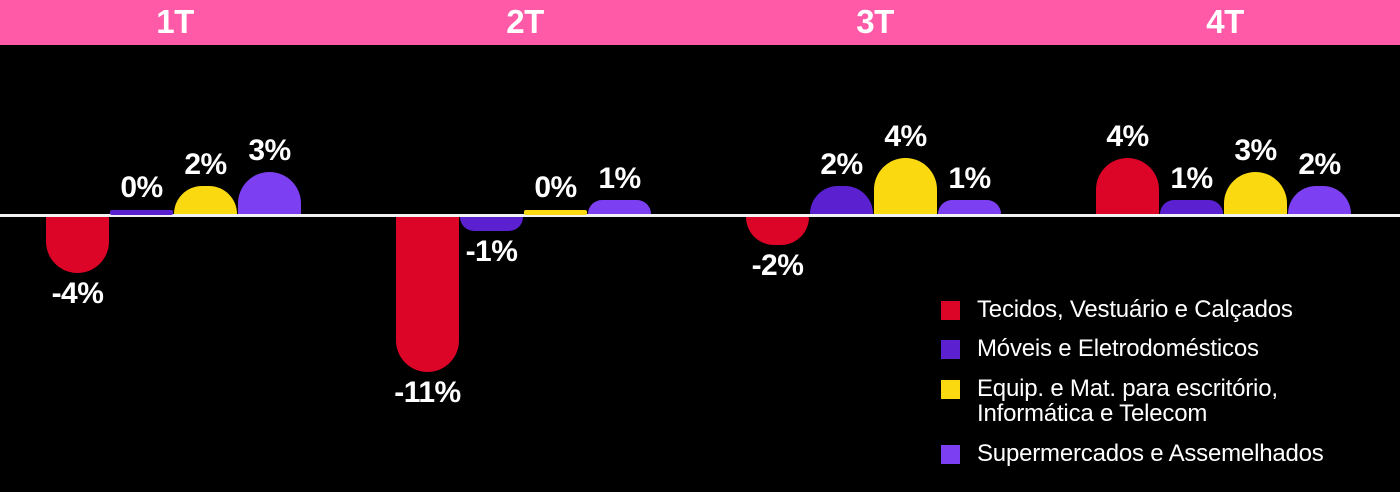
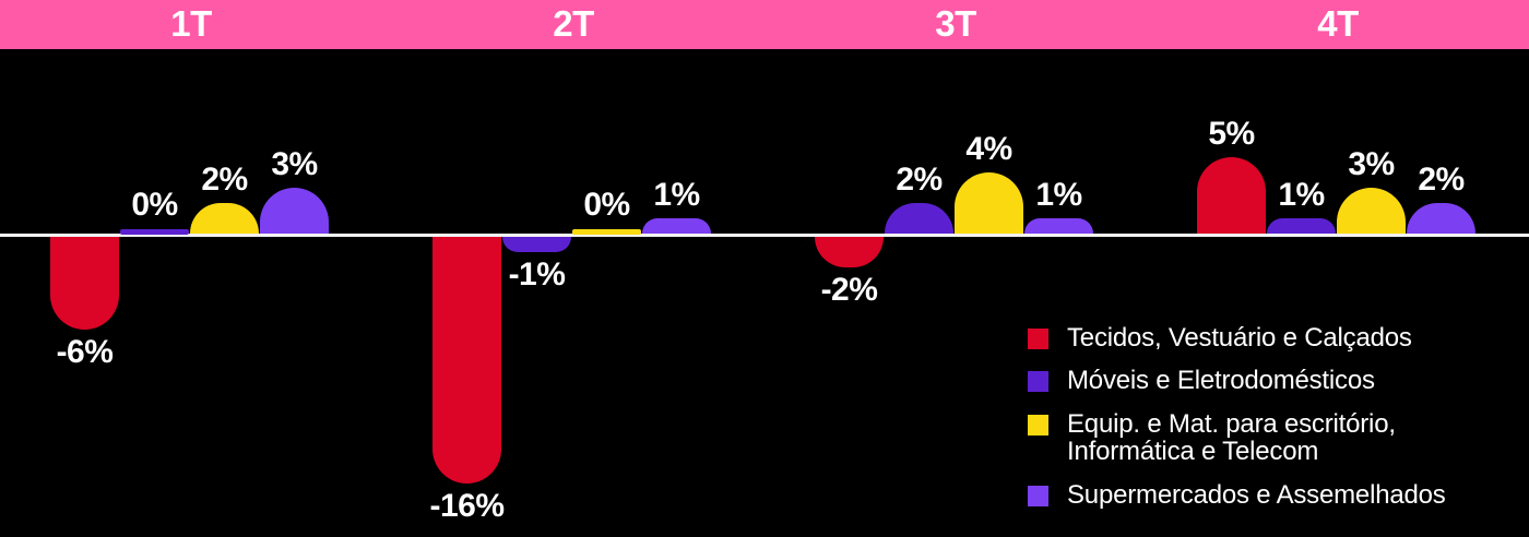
Tecidos, Vestuário e Calçados/1T: -4% -> -6%
Tecidos, Vestuário e Calçados/2T: -11% -> -16%
Tecidos, Vestuário e Calçados/4T: 4% -> 5%
